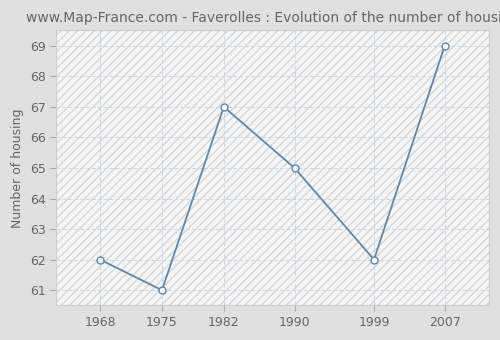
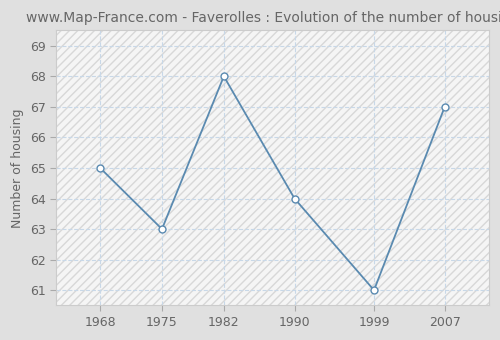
1968: 62 -> 65
1975: 61 -> 63
1982: 67 -> 68
1990: 65 -> 64
1999: 62 -> 61
2007: 69 -> 67
